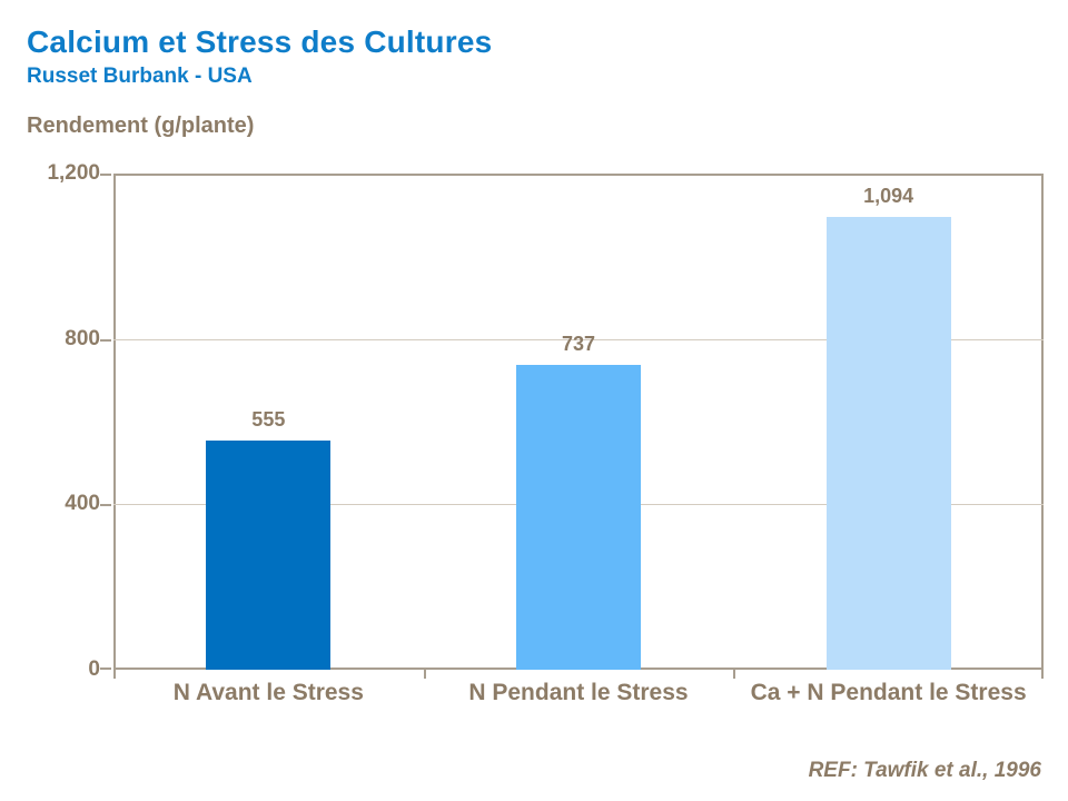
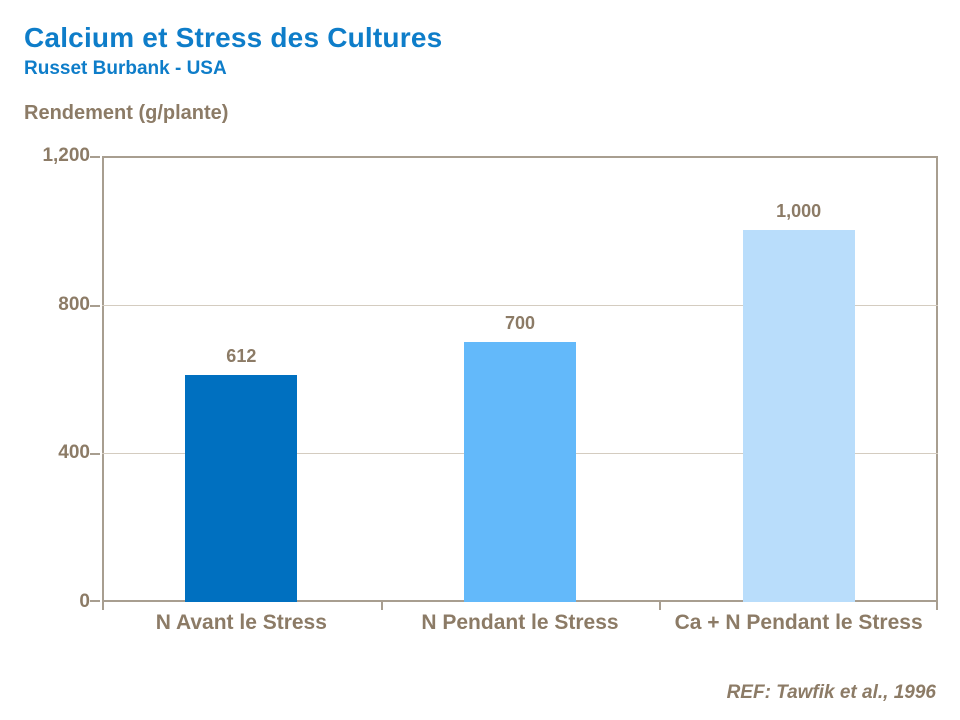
N Avant le Stress: 555 -> 612
N Pendant le Stress: 737 -> 700
Ca + N Pendant le Stress: 1,094 -> 1,000
